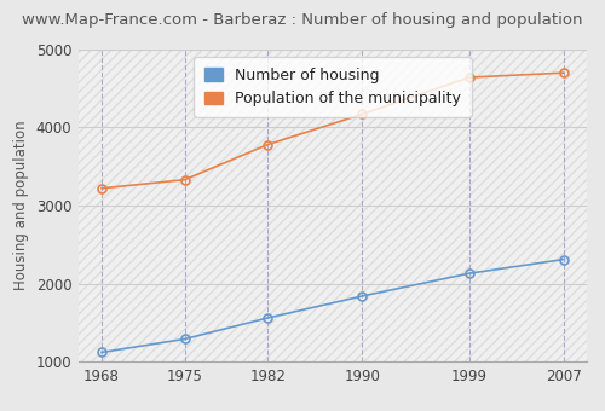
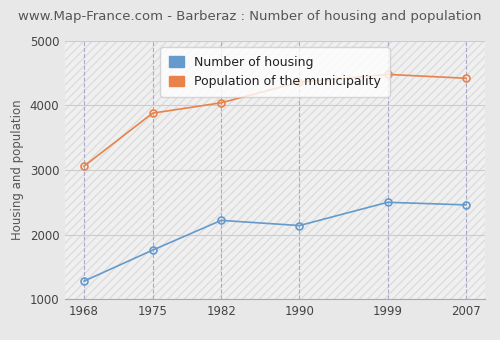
Number of housing/1968: 1120 -> 1280
Population of the municipality/1968: 3220 -> 3060
Number of housing/1975: 1290 -> 1760
Population of the municipality/1975: 3330 -> 3880
Number of housing/1982: 1560 -> 2220
Population of the municipality/1982: 3780 -> 4040
Number of housing/1990: 1840 -> 2140
Population of the municipality/1990: 4170 -> 4360
Number of housing/1999: 2130 -> 2500
Population of the municipality/1999: 4640 -> 4480
Number of housing/2007: 2310 -> 2460
Population of the municipality/2007: 4700 -> 4420
